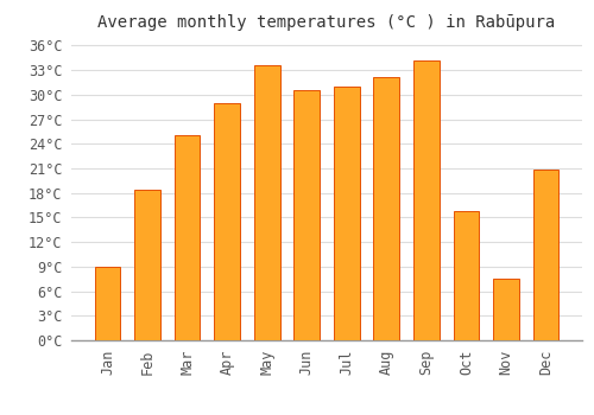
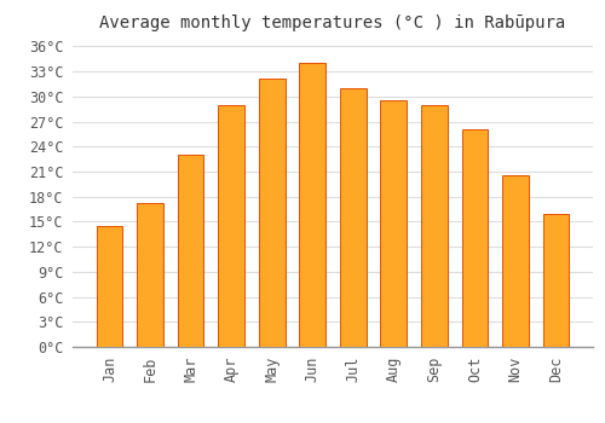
Jan: 9.0°C -> 14.5°C
Feb: 18.4°C -> 17.2°C
Mar: 25.0°C -> 23.0°C
May: 33.6°C -> 32.2°C
Jun: 30.6°C -> 34.0°C
Aug: 32.2°C -> 29.5°C
Sep: 34.2°C -> 29.0°C
Oct: 15.8°C -> 26.0°C
Nov: 7.6°C -> 20.5°C
Dec: 20.8°C -> 16.0°C
